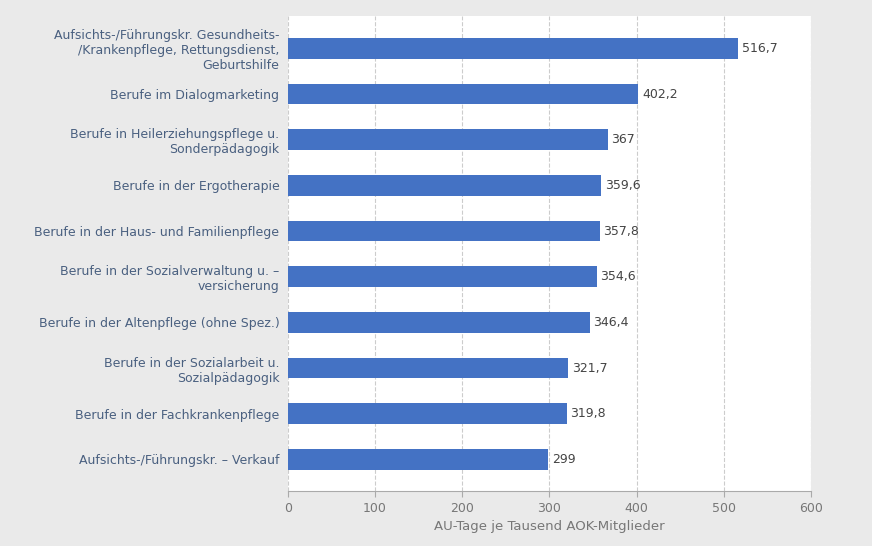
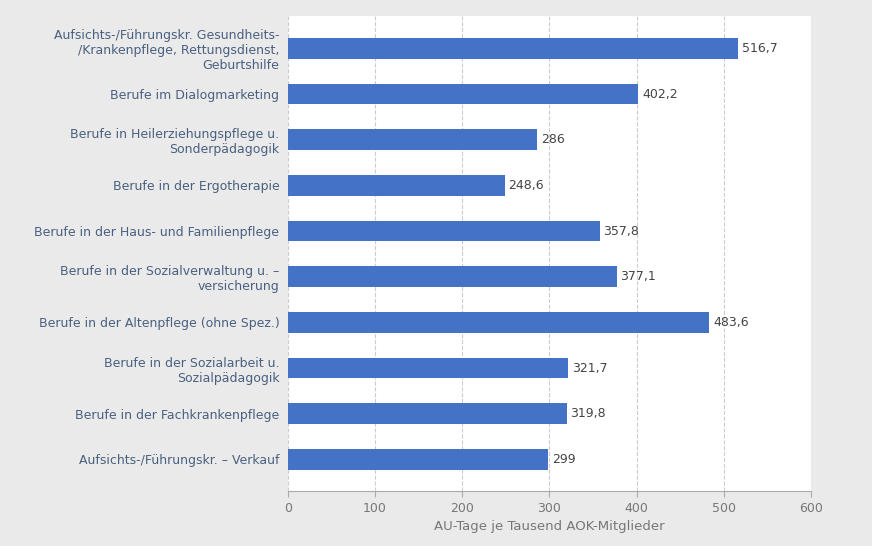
Berufe in Heilerziehungspflege u. Sonderpädagogik: 367 -> 286
Berufe in der Ergotherapie: 359,6 -> 248,6
Berufe in der Sozialverwaltung u. – versicherung: 354,6 -> 377,1
Berufe in der Altenpflege (ohne Spez.): 346,4 -> 483,6
